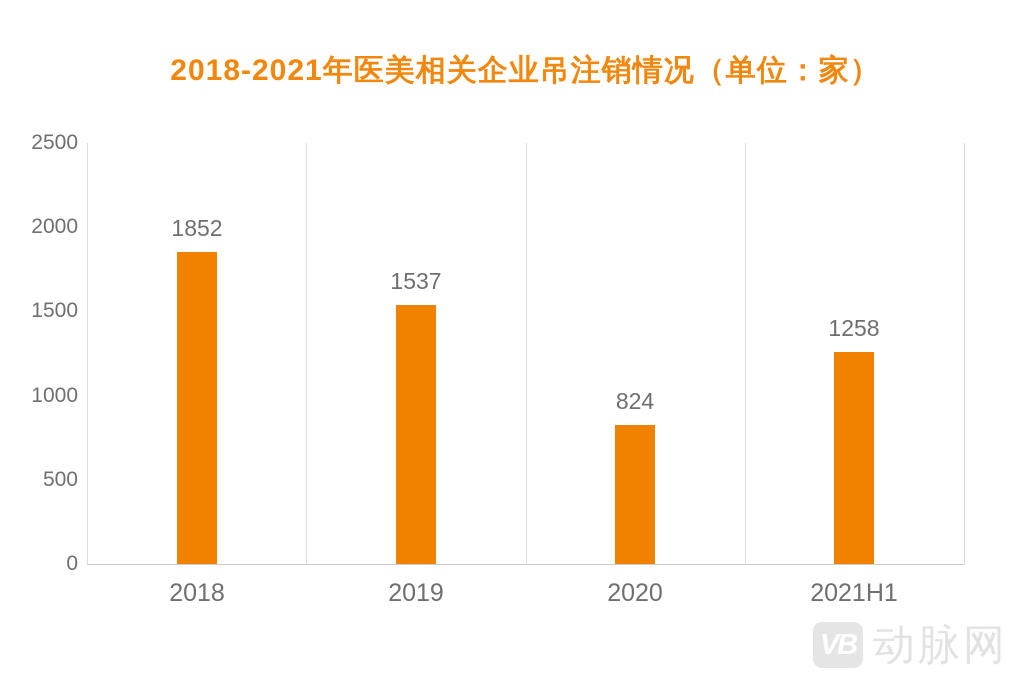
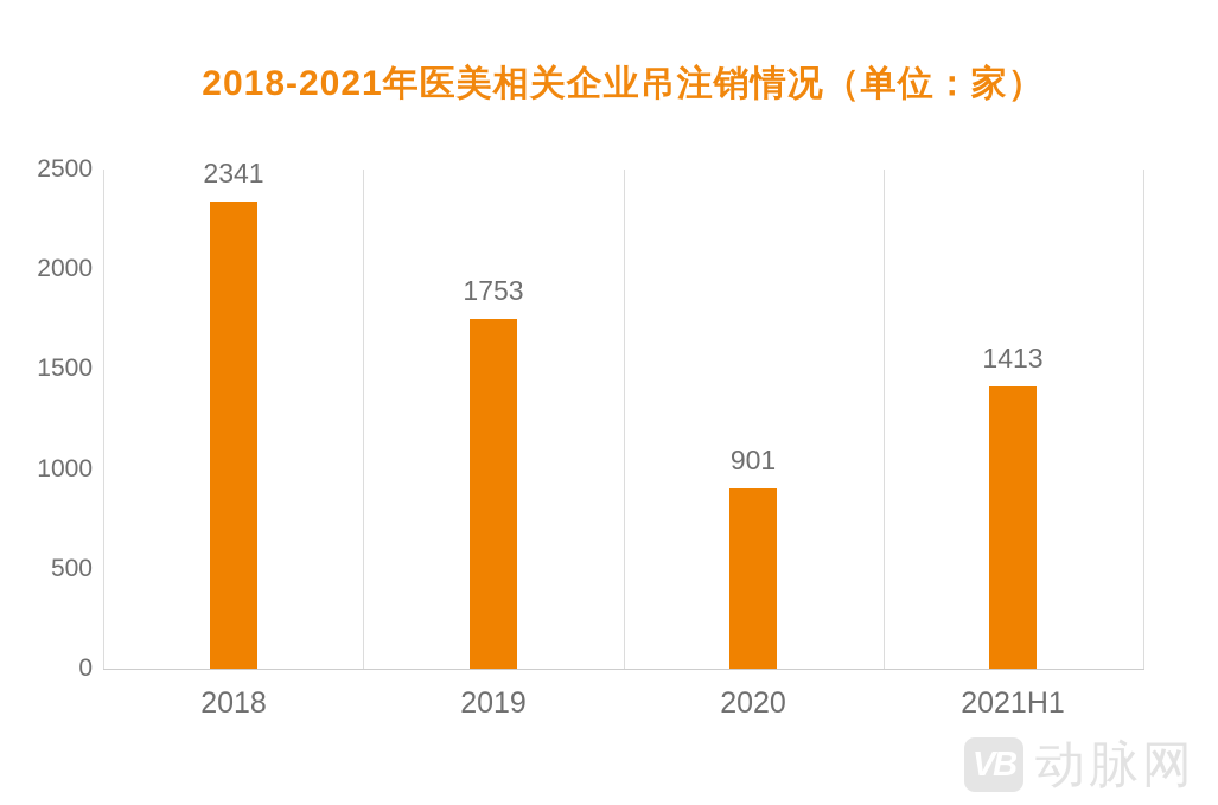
2018: 1852 -> 2341
2019: 1537 -> 1753
2020: 824 -> 901
2021H1: 1258 -> 1413
